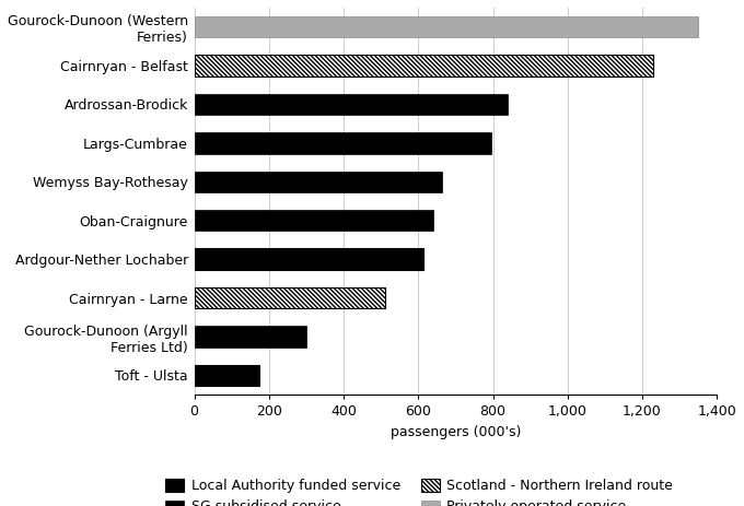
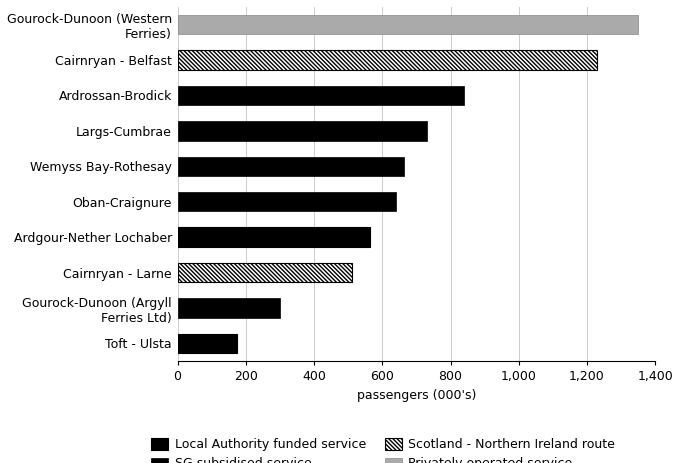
Largs-Cumbrae: 795 -> 730
Ardgour-Nether Lochaber: 615 -> 565
